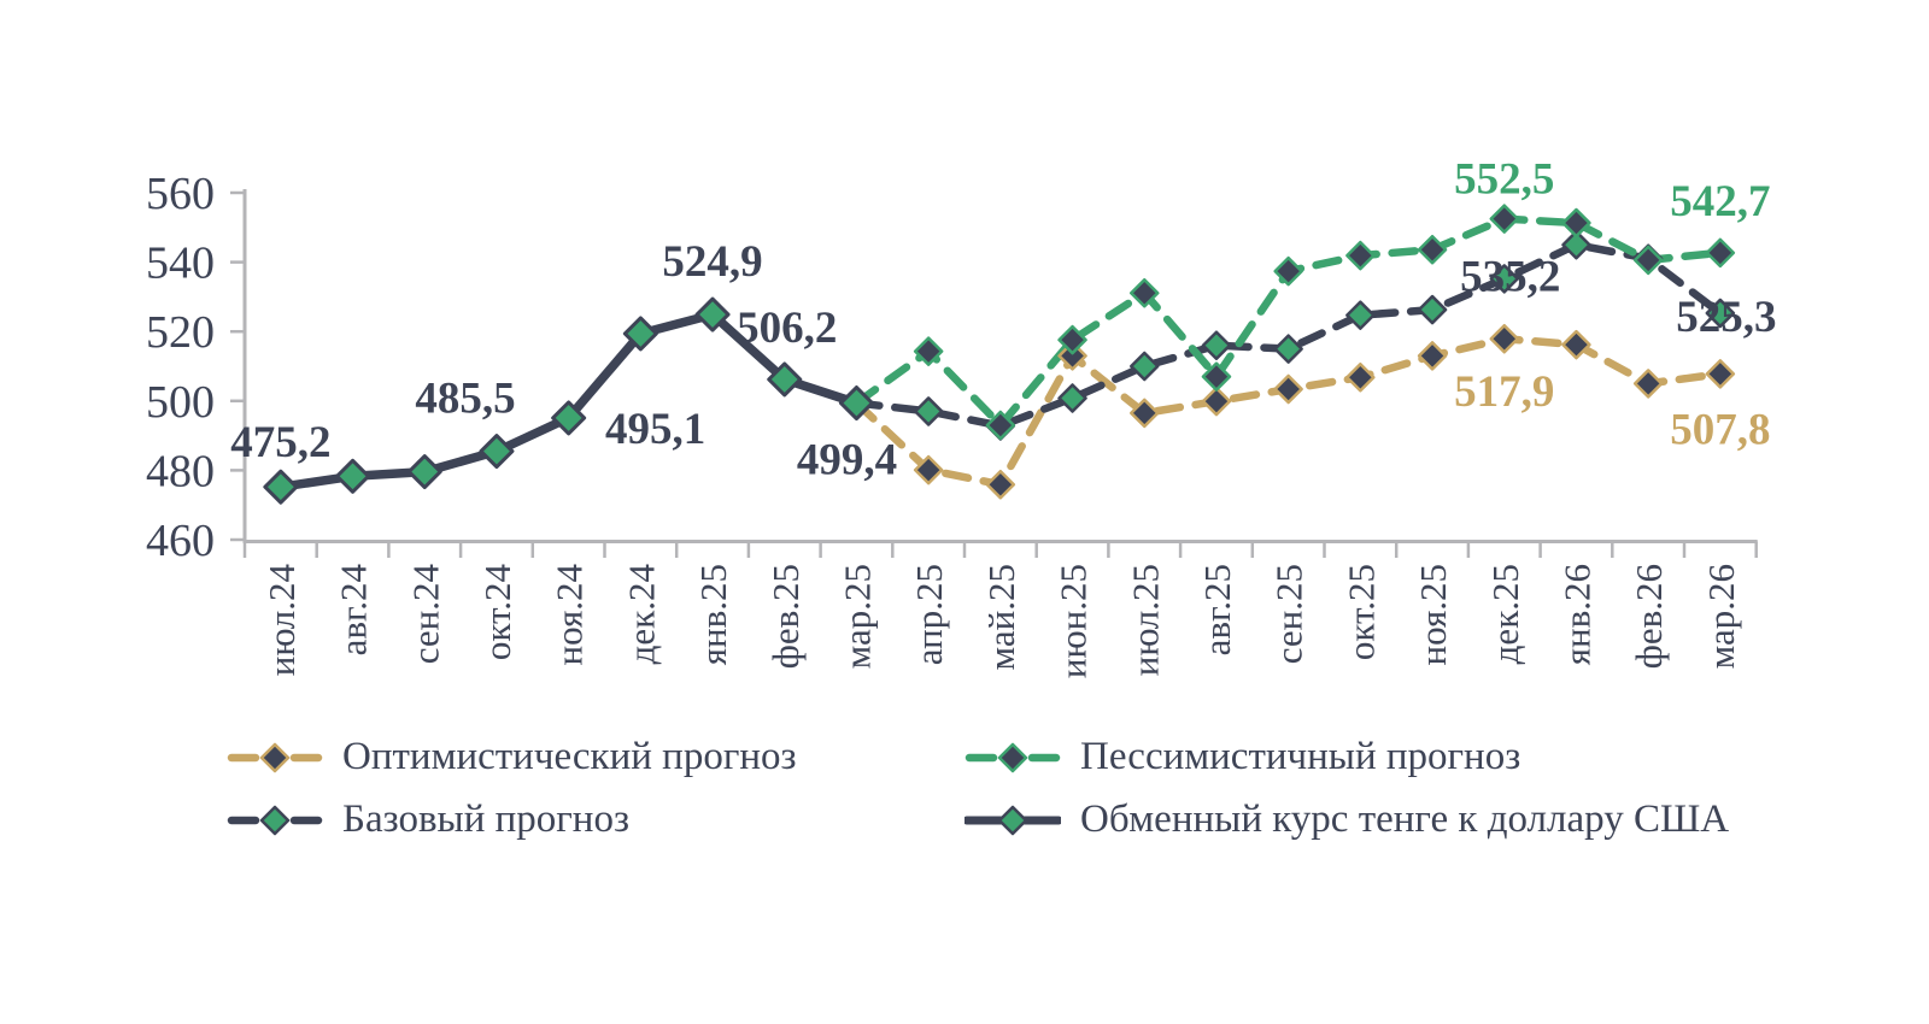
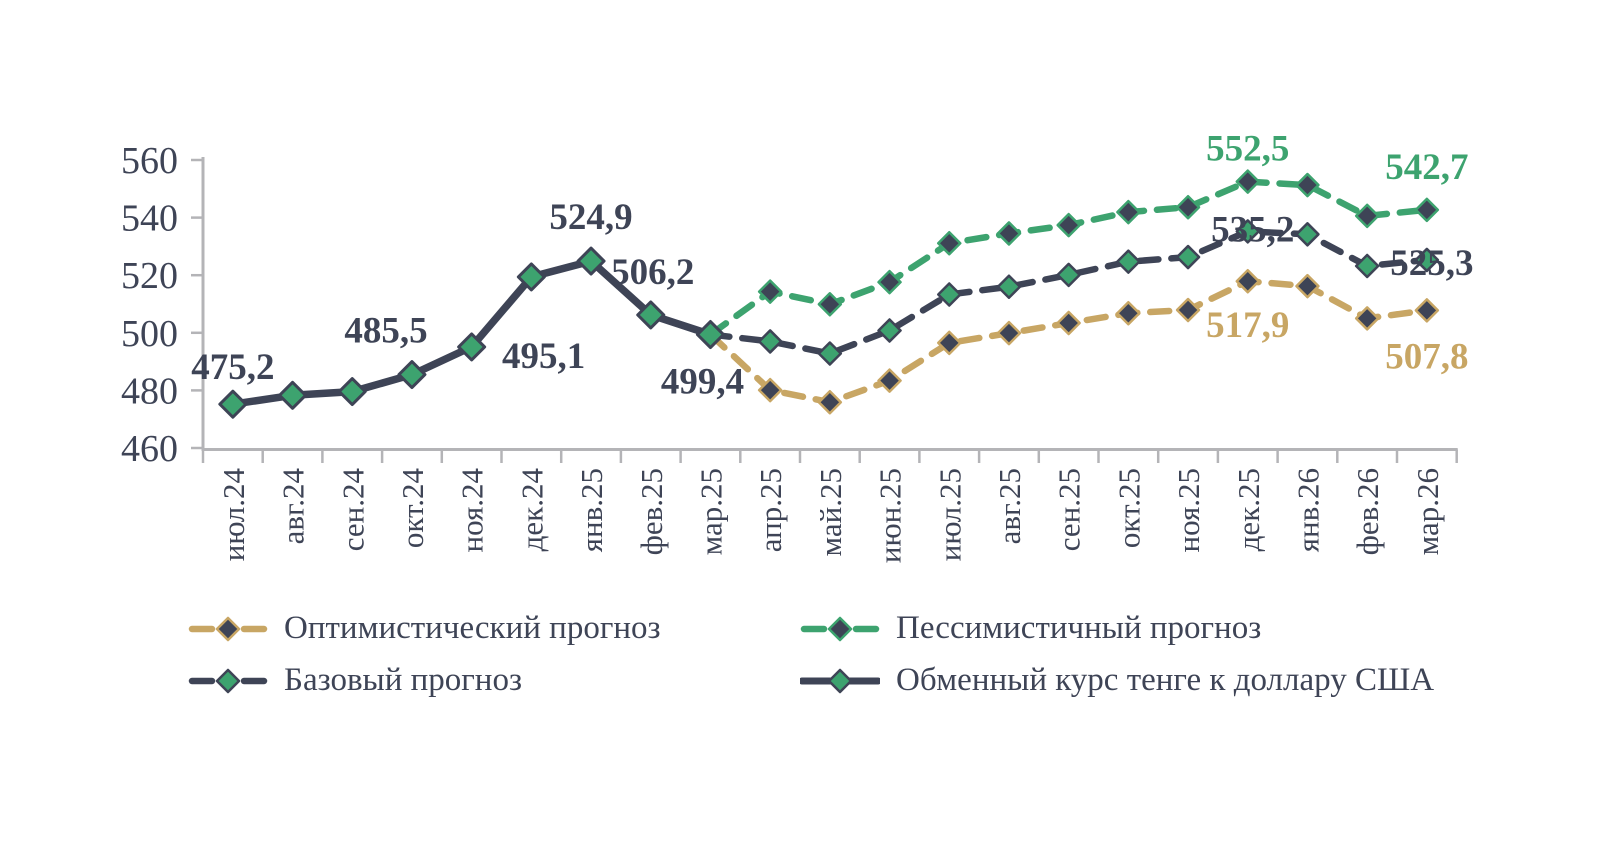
Пессимистичный прогноз/май.25: 493 -> 510
Оптимистический прогноз/июн.25: 513 -> 483
Базовый прогноз/июл.25: 510 -> 513
Пессимистичный прогноз/авг.25: 507 -> 534
Базовый прогноз/сен.25: 515 -> 520
Оптимистический прогноз/ноя.25: 513 -> 508
Базовый прогноз/янв.26: 545 -> 534
Базовый прогноз/фев.26: 541 -> 523
